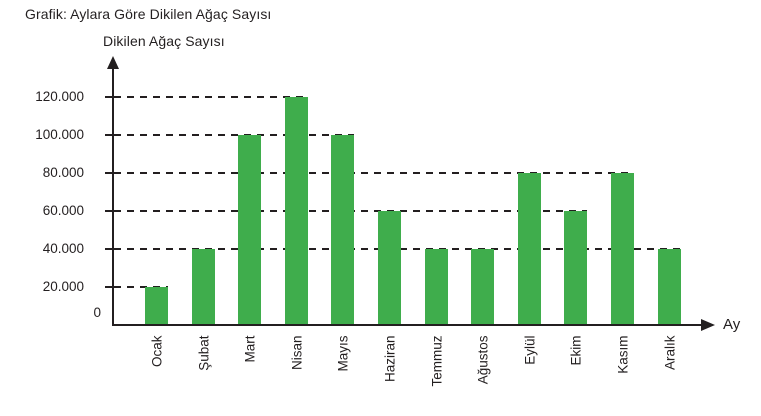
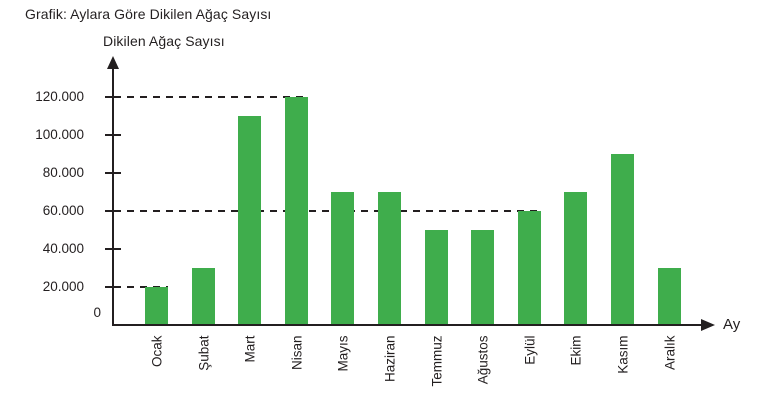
Şubat: 40000 -> 30000
Mart: 100000 -> 110000
Mayıs: 100000 -> 70000
Haziran: 60000 -> 70000
Temmuz: 40000 -> 50000
Ağustos: 40000 -> 50000
Eylül: 80000 -> 60000
Ekim: 60000 -> 70000
Kasım: 80000 -> 90000
Aralık: 40000 -> 30000
